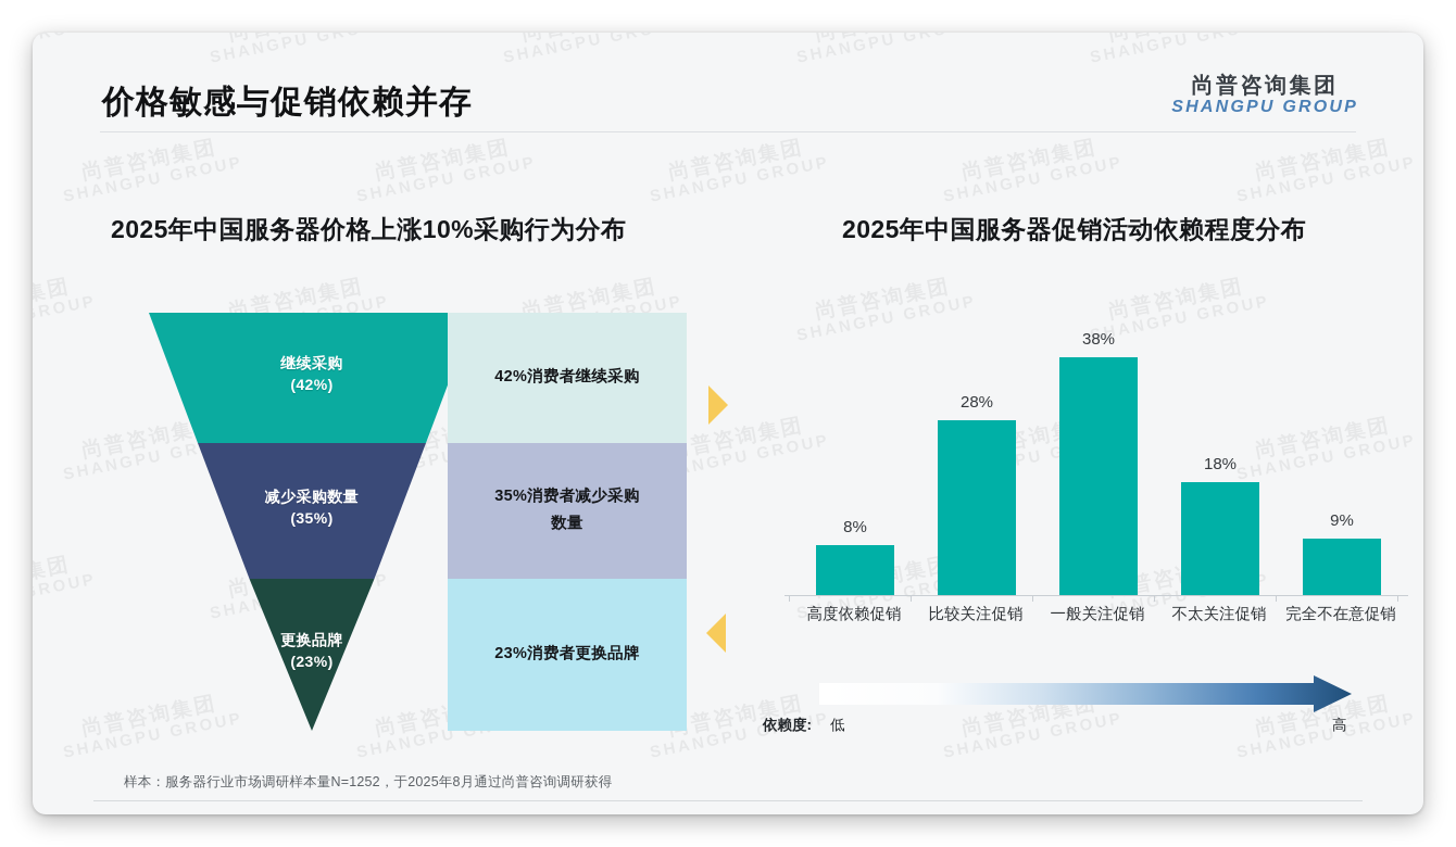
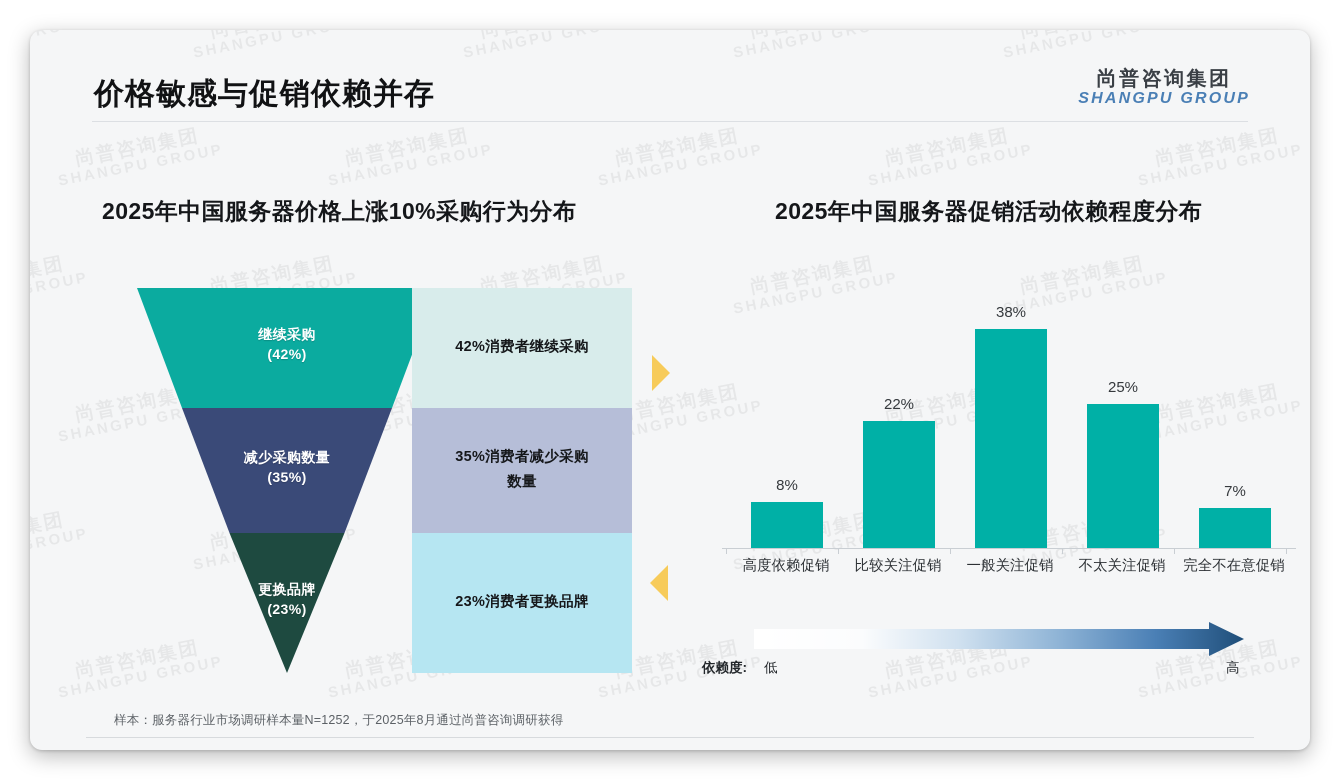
2025年中国服务器促销活动依赖程度分布/比较关注促销: 28% -> 22%
2025年中国服务器促销活动依赖程度分布/不太关注促销: 18% -> 25%
2025年中国服务器促销活动依赖程度分布/完全不在意促销: 9% -> 7%
